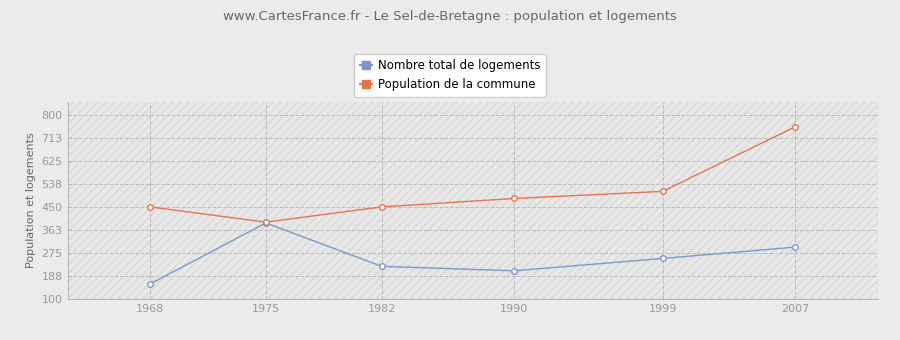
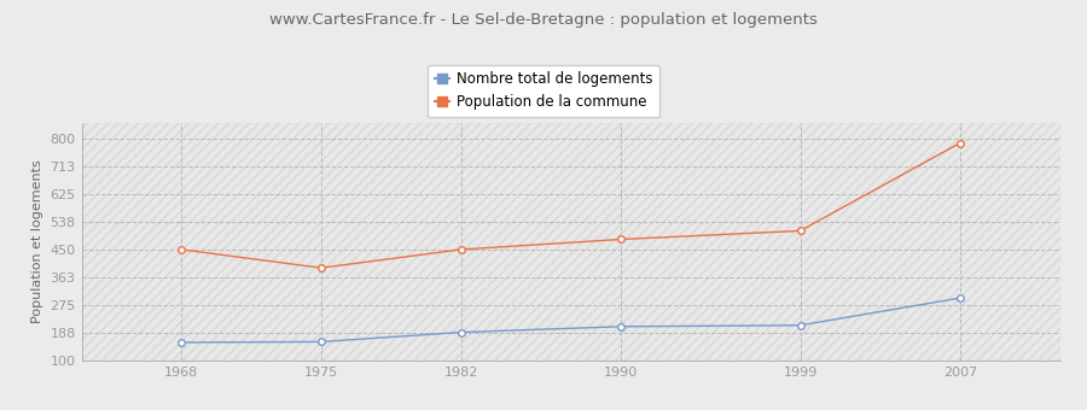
Nombre total de logements/1975: 390 -> 160
Nombre total de logements/1982: 225 -> 190
Nombre total de logements/1999: 255 -> 212
Population de la commune/2007: 755 -> 787
